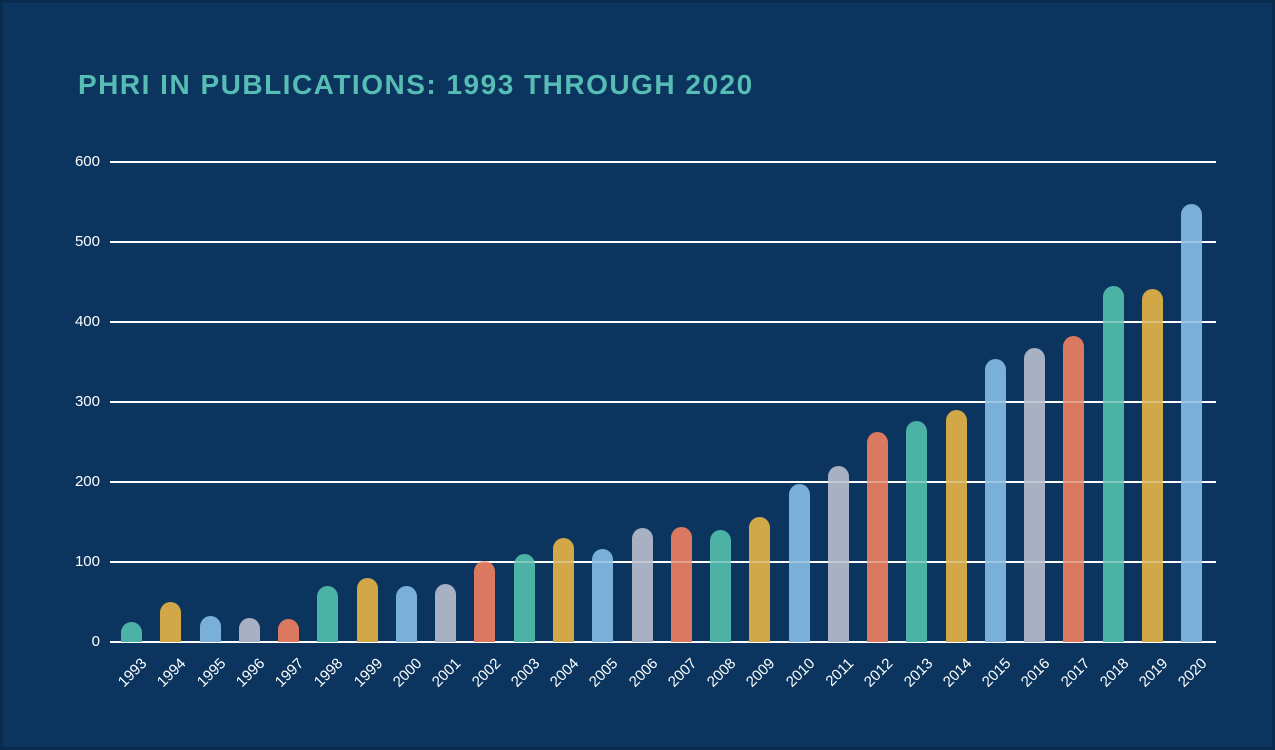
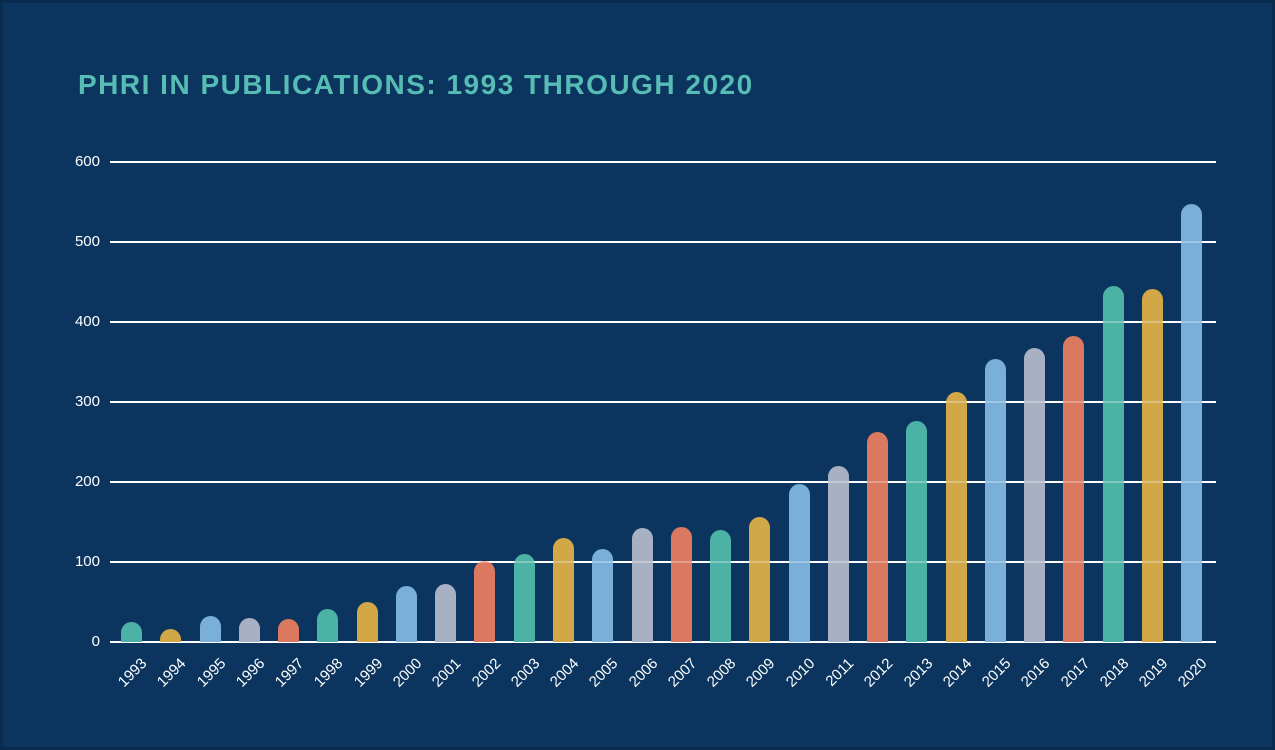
1994: 50 -> 20
1998: 70 -> 40
1999: 80 -> 50
2014: 290 -> 310
